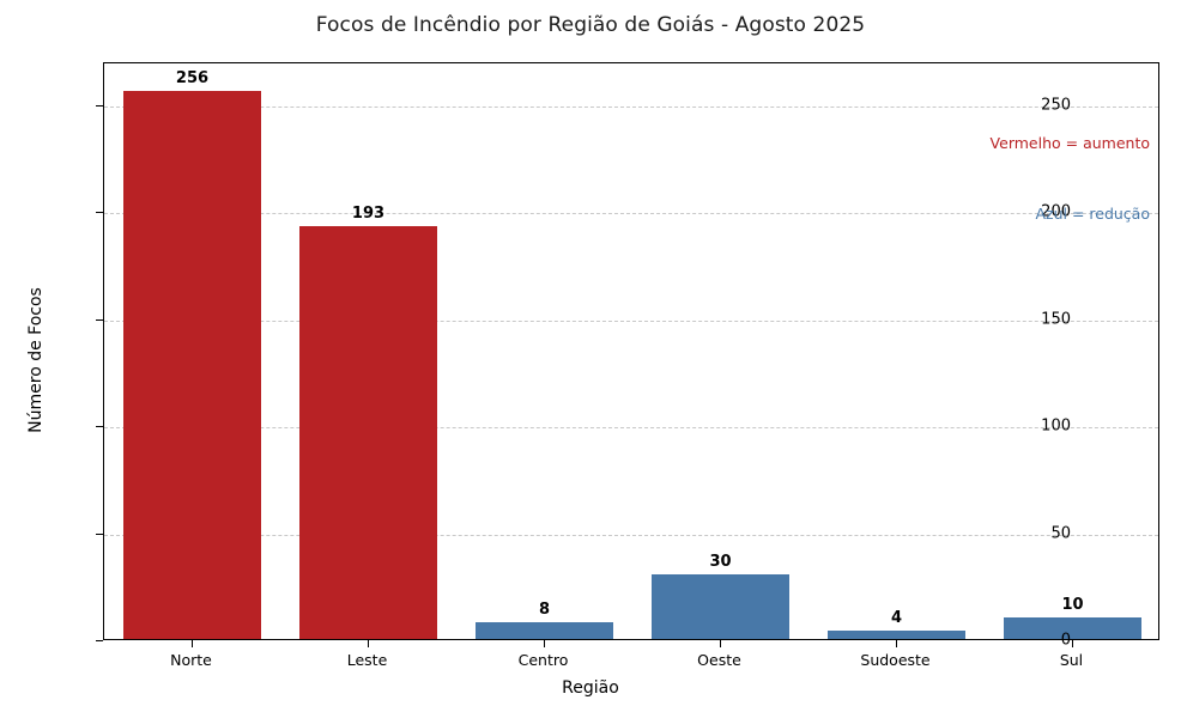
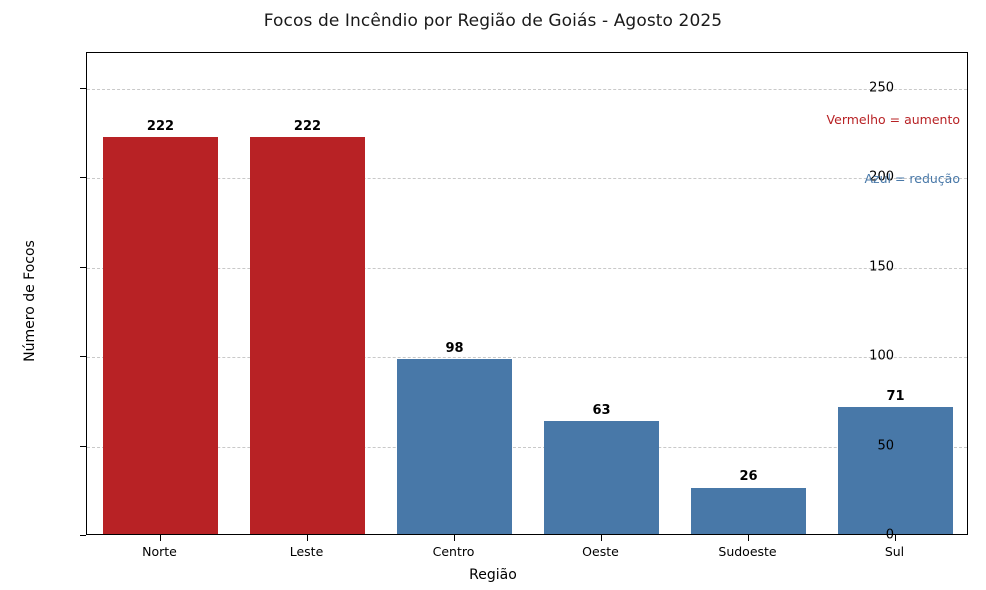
Norte: 256 -> 222
Leste: 193 -> 222
Centro: 8 -> 98
Oeste: 30 -> 63
Sudoeste: 4 -> 26
Sul: 10 -> 71
